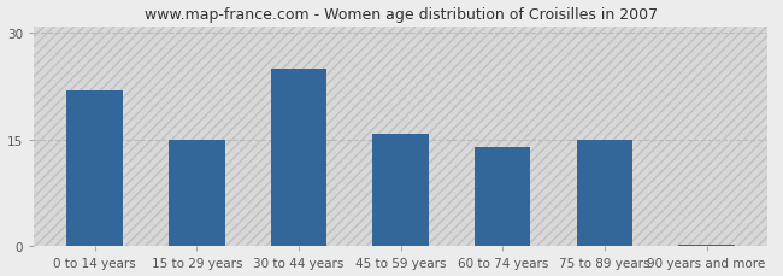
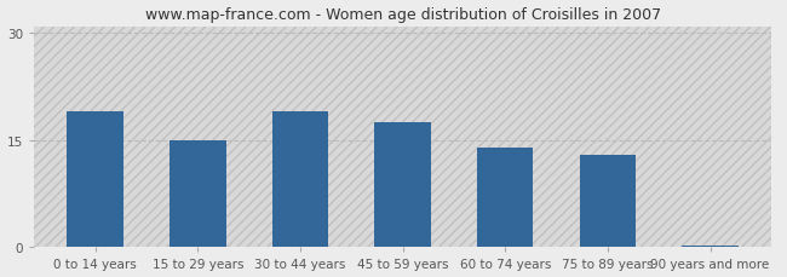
0 to 14 years: 22.0 -> 19.0
30 to 44 years: 25.0 -> 19.0
45 to 59 years: 15.8 -> 17.5
75 to 89 years: 15.0 -> 13.0
